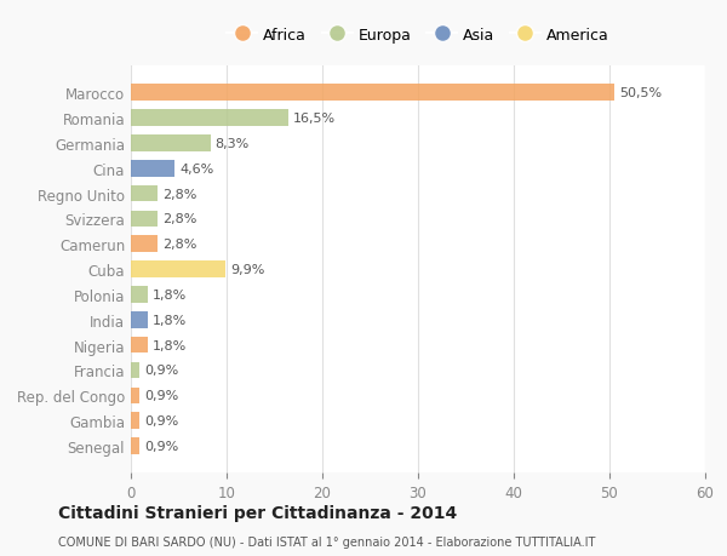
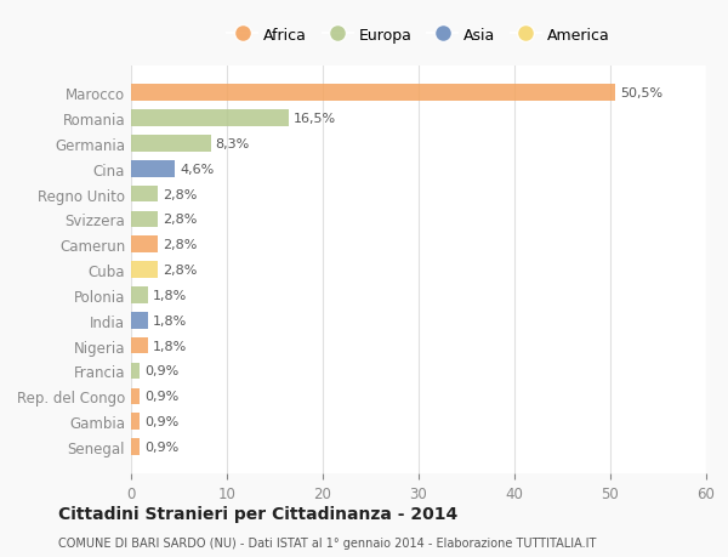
Cuba: 9,9% -> 2,8%
